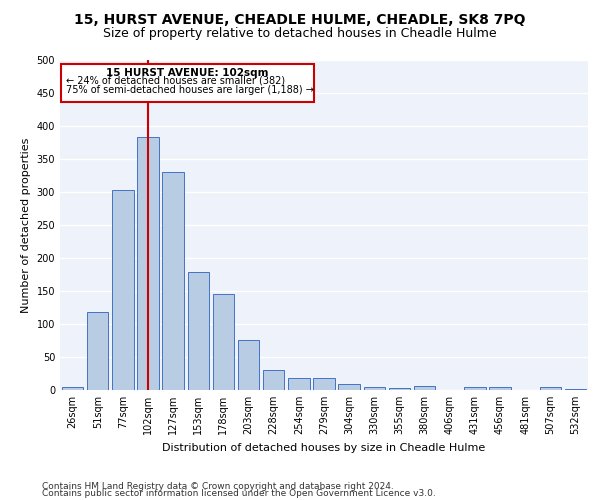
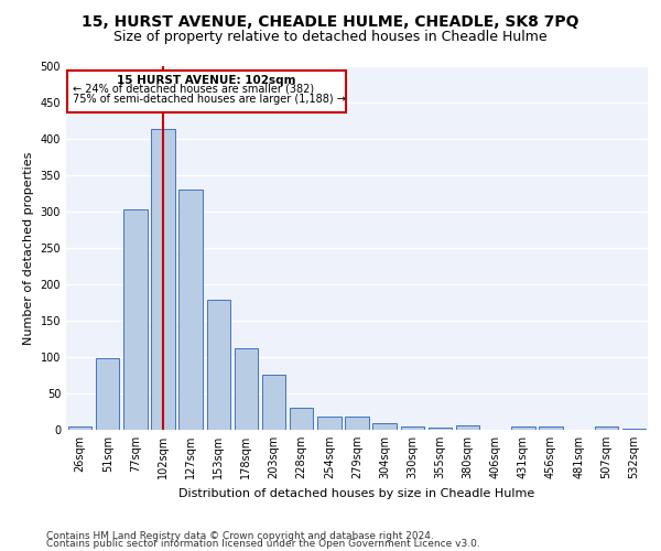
51sqm: 118 -> 99
102sqm: 384 -> 413
178sqm: 146 -> 112
